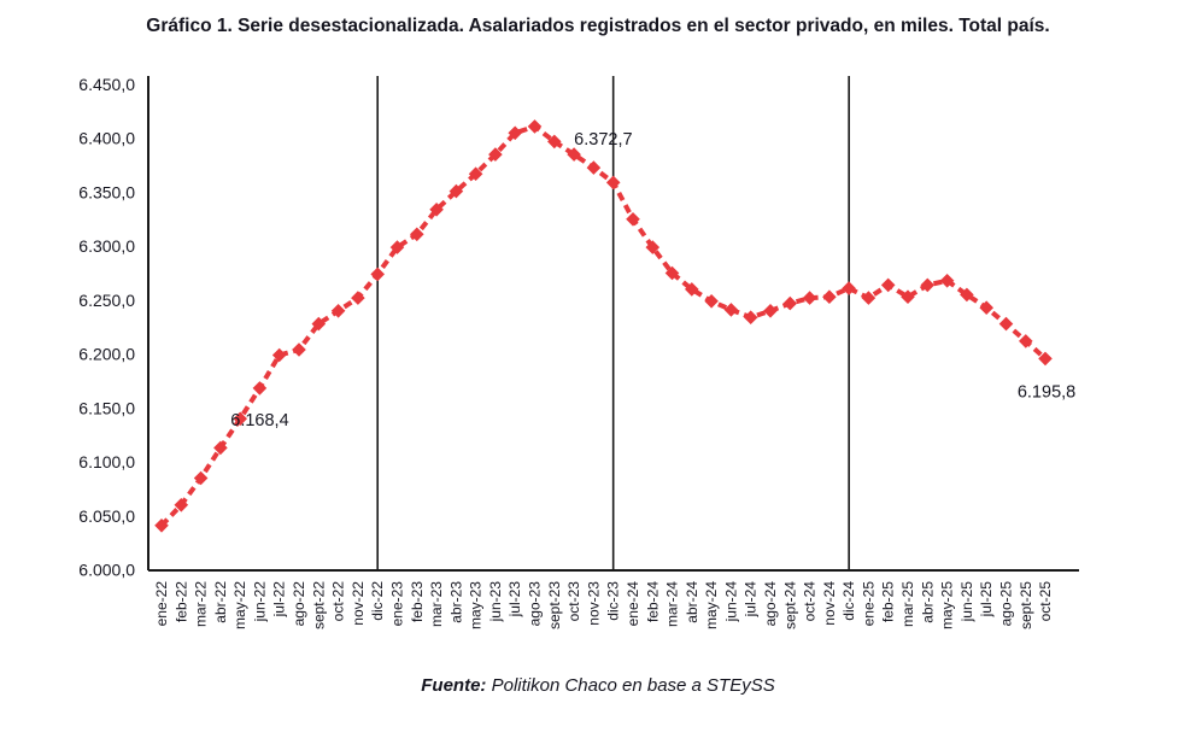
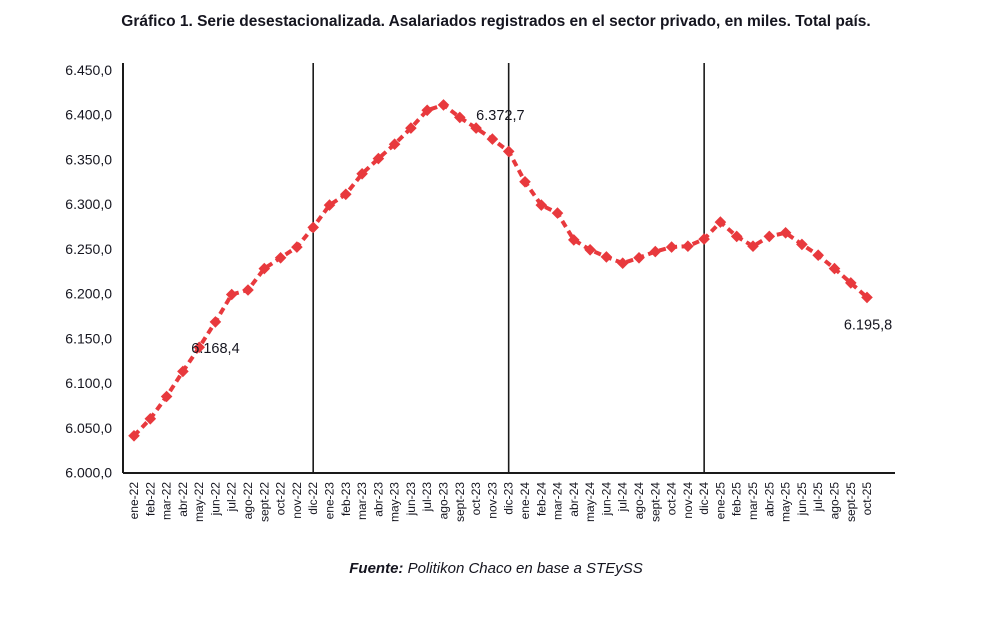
mar-24: 6280 -> 6290
ene-25: 6250 -> 6280
